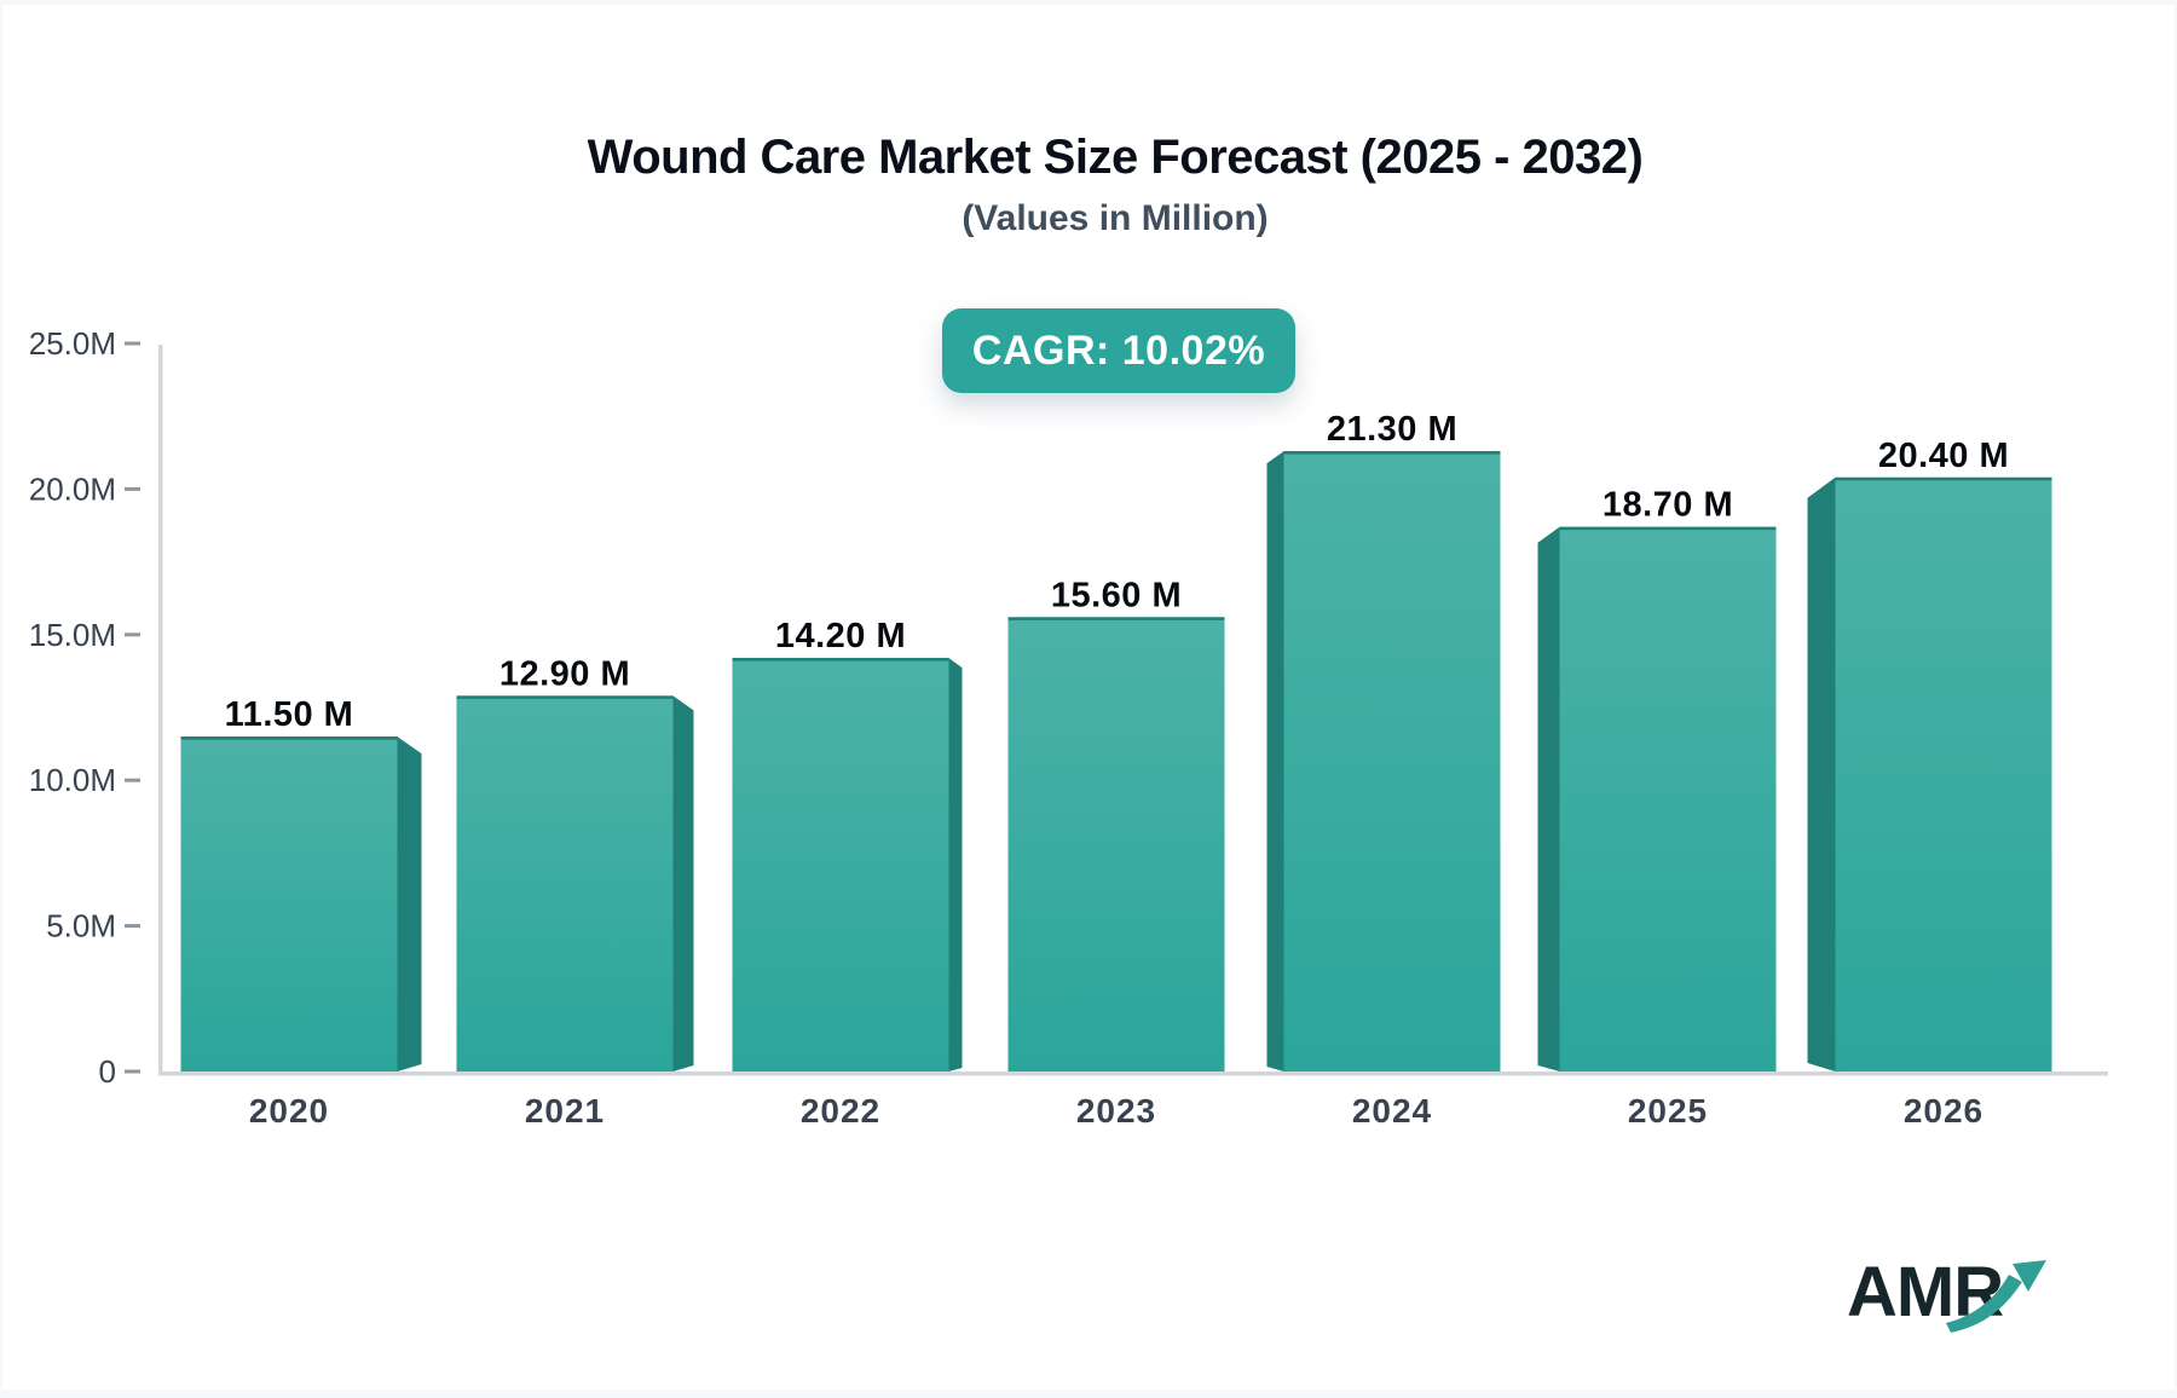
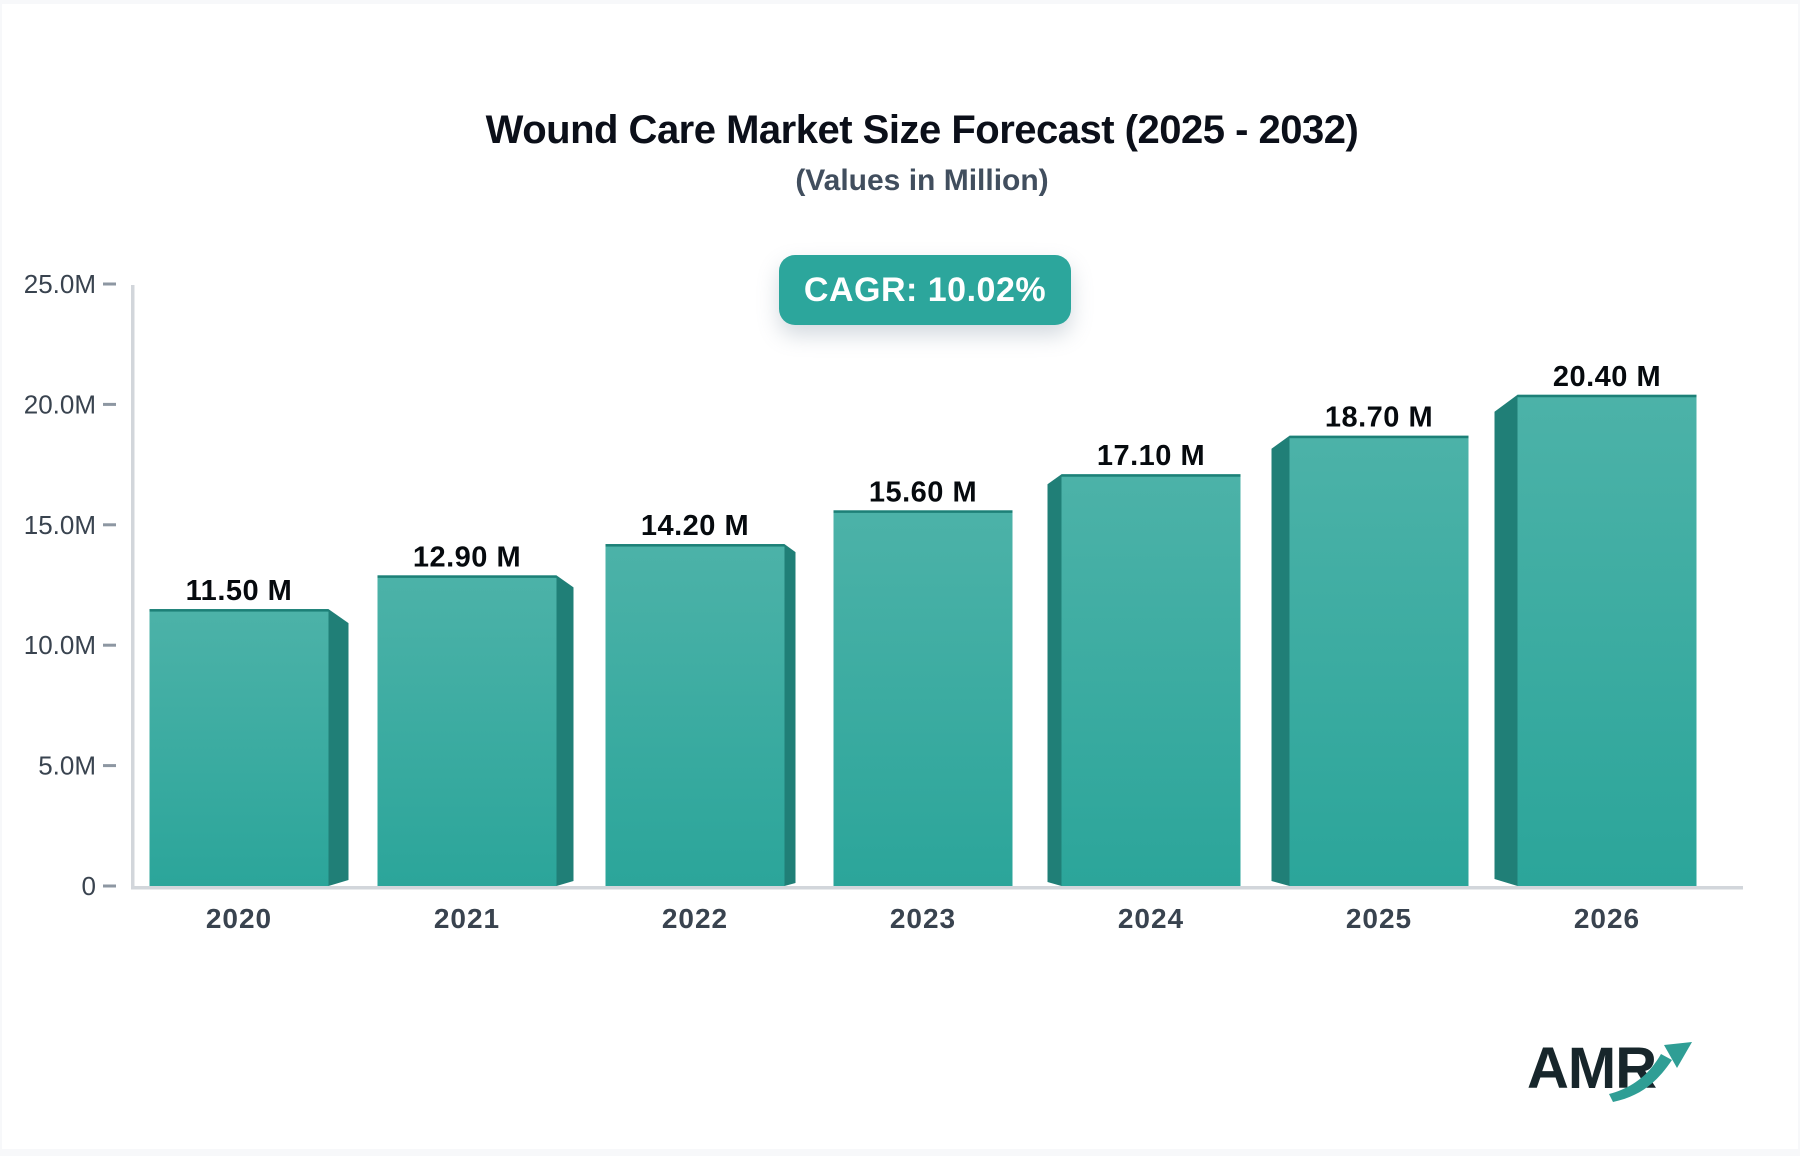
2024: 21.30 -> 17.10
